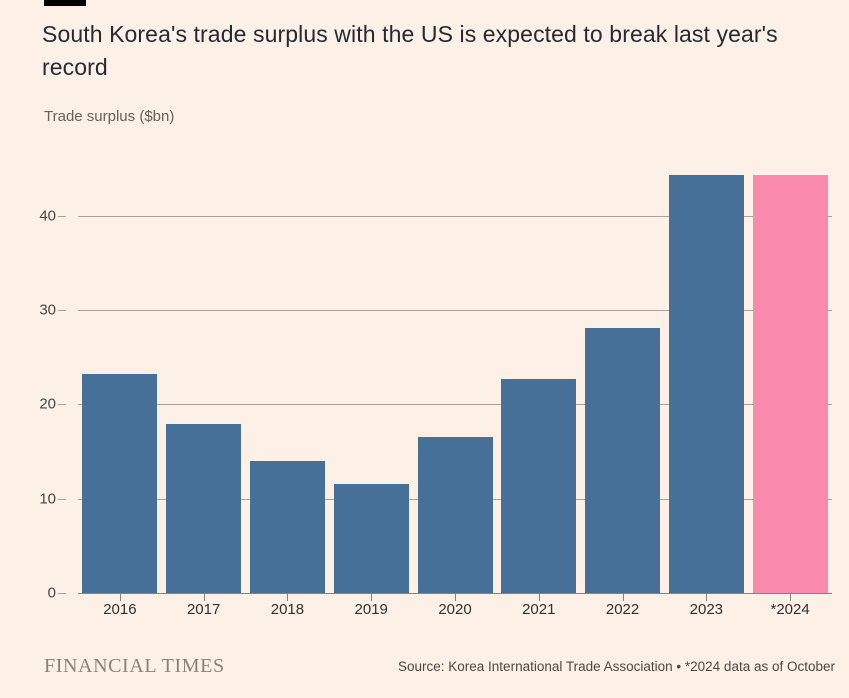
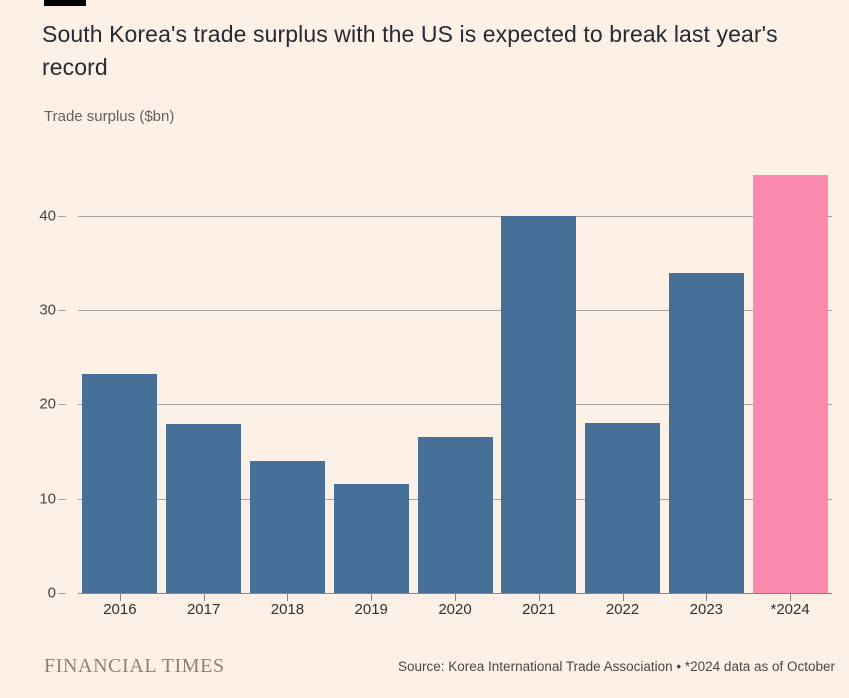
2021: 23 -> 40
2022: 28 -> 18
2023: 44 -> 34
